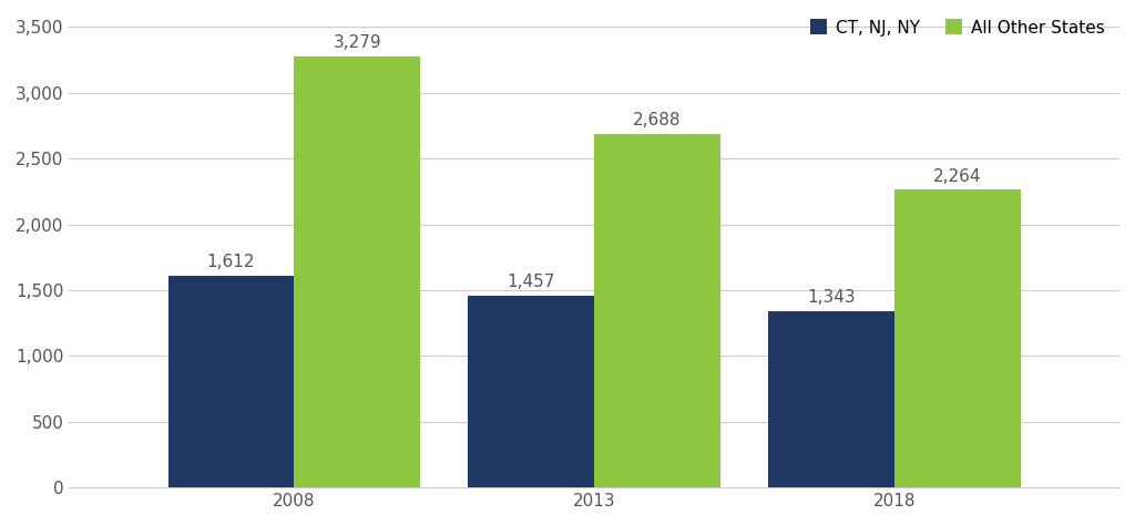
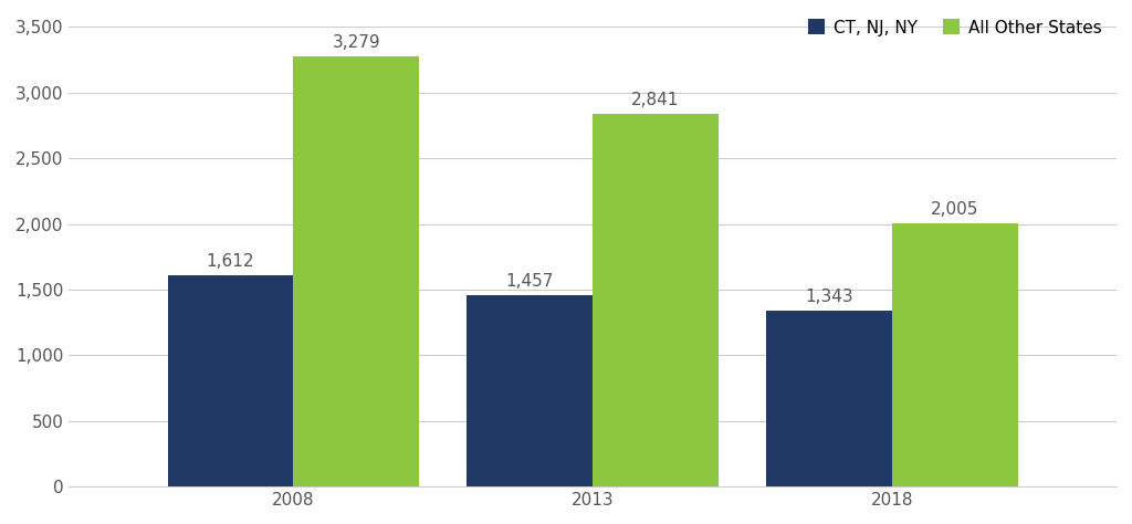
All Other States/2013: 2,688 -> 2,841
All Other States/2018: 2,264 -> 2,005
